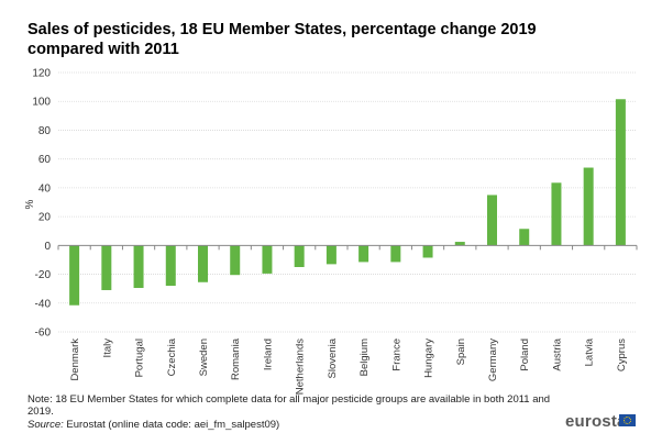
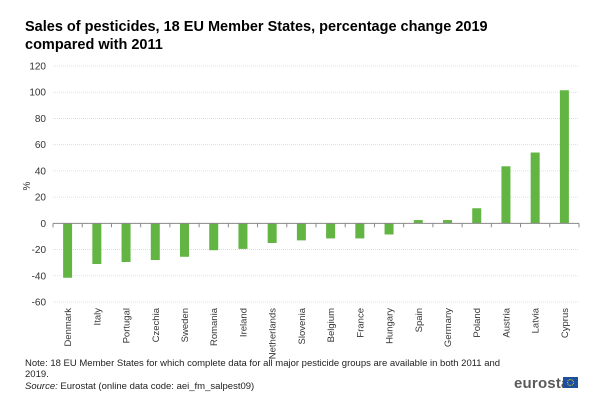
Germany: 35 -> 2
